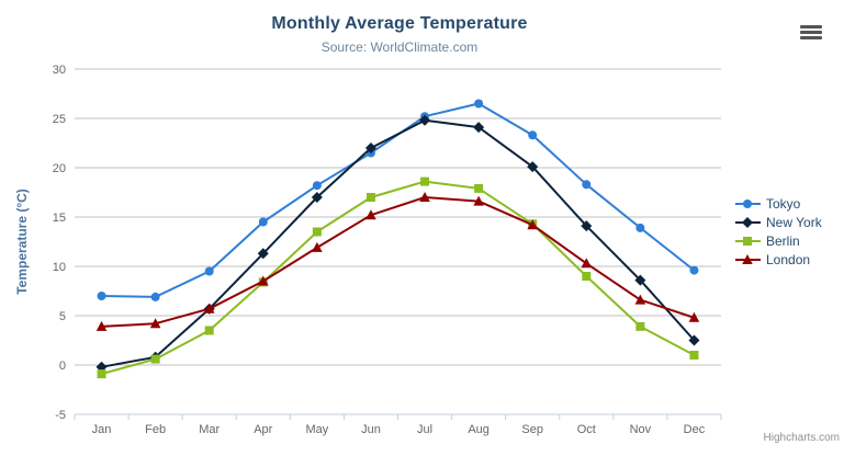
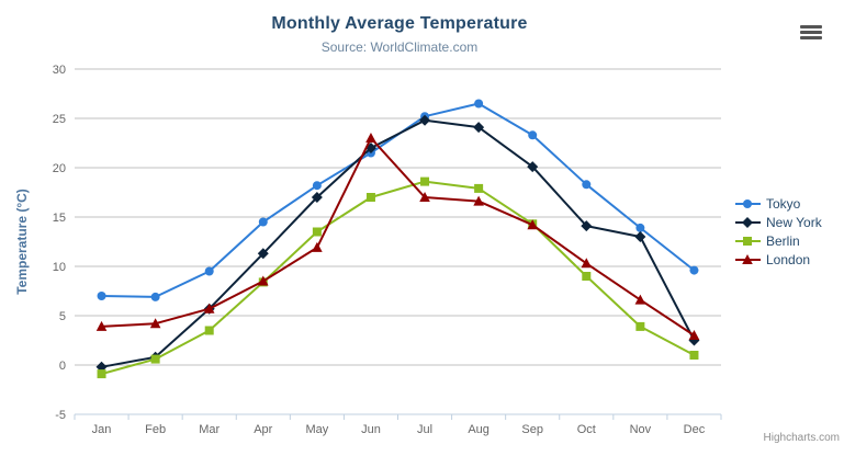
London/Jun: 15 -> 23
New York/Nov: 9 -> 13
London/Dec: 5 -> 3
